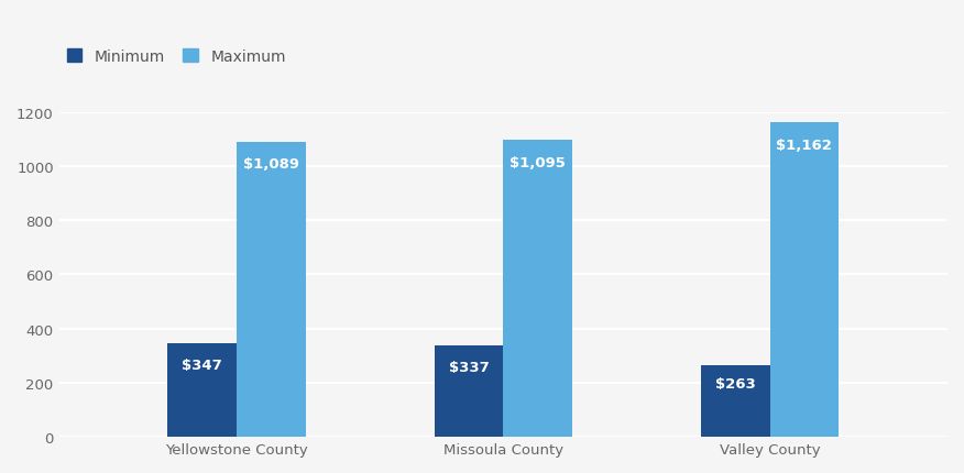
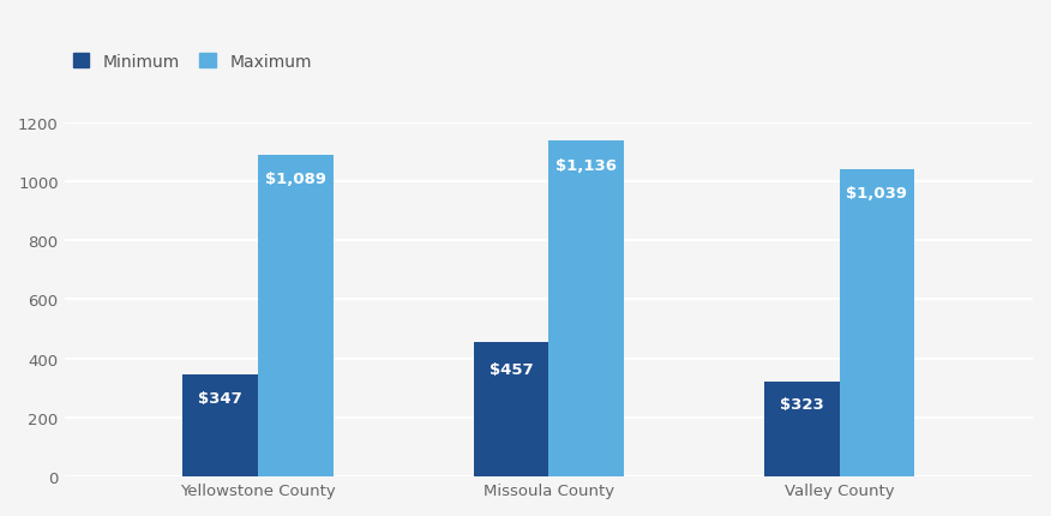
Minimum/Missoula County: $337 -> $457
Maximum/Missoula County: $1,095 -> $1,136
Minimum/Valley County: $263 -> $323
Maximum/Valley County: $1,162 -> $1,039
